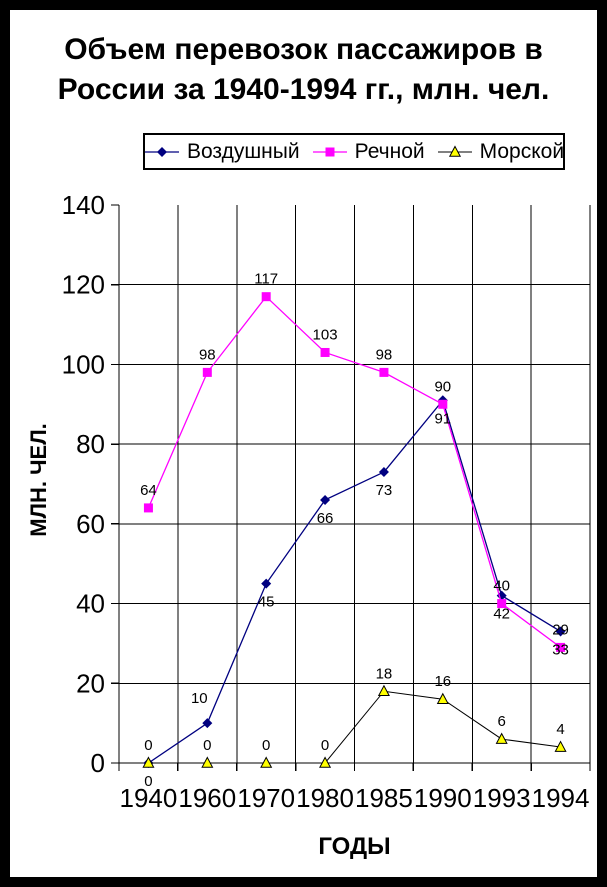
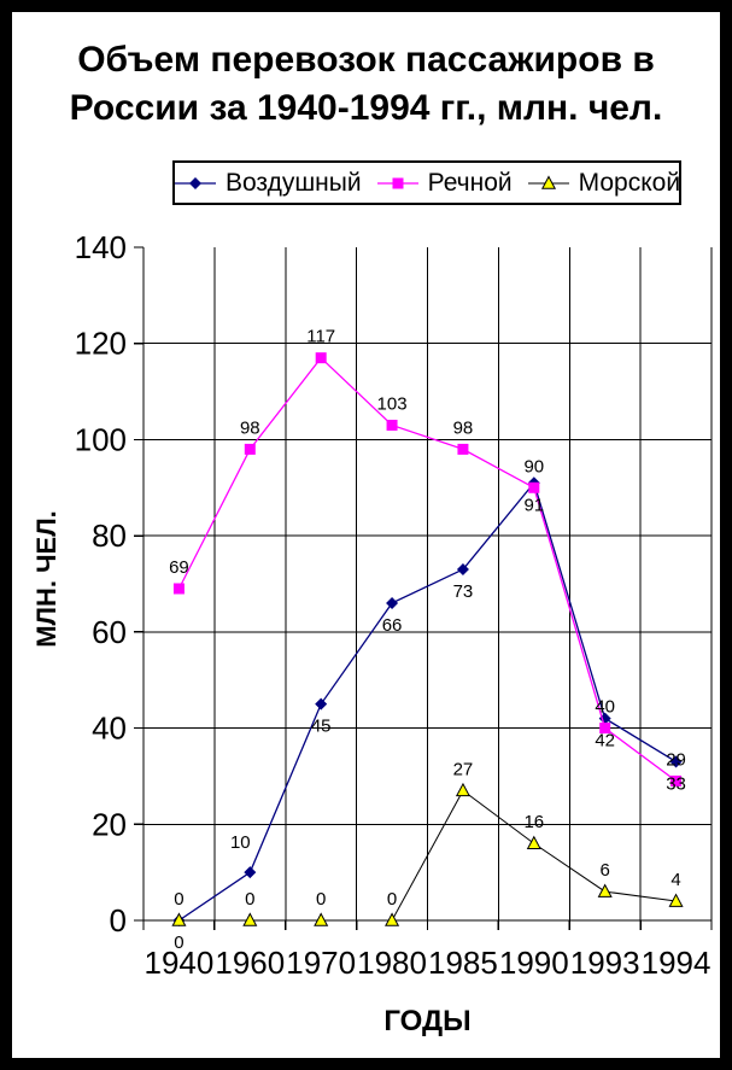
Речной/1940: 64 -> 69
Морской/1985: 18 -> 27
